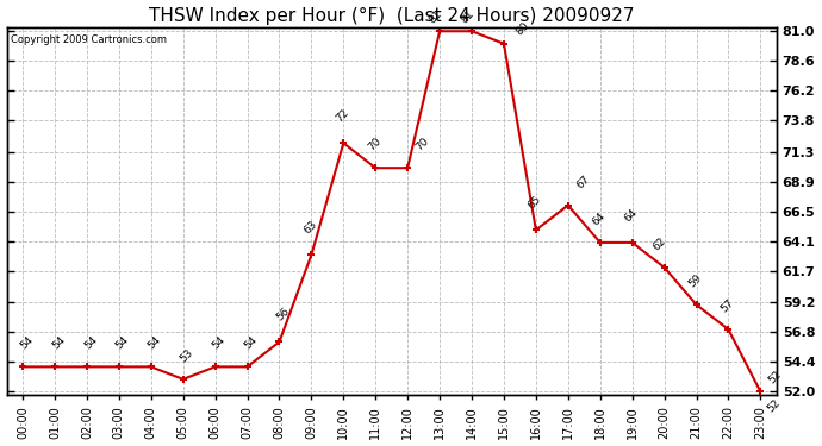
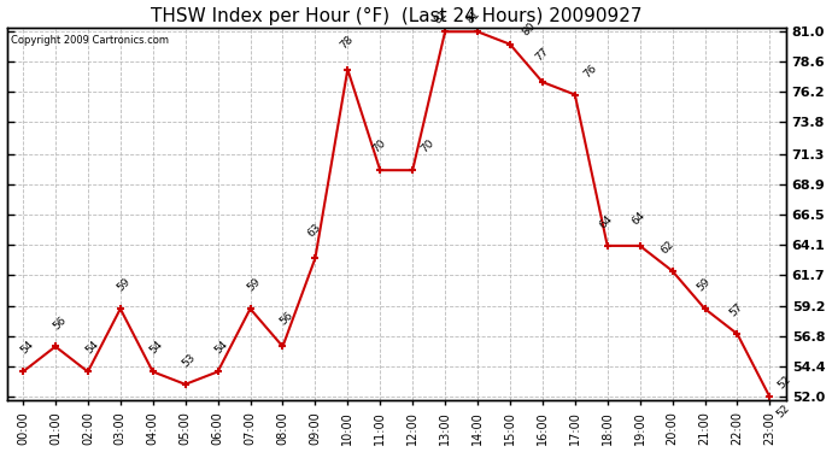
01:00: 54 -> 56
03:00: 54 -> 59
07:00: 54 -> 59
10:00: 72 -> 78
16:00: 65 -> 77
17:00: 67 -> 76
